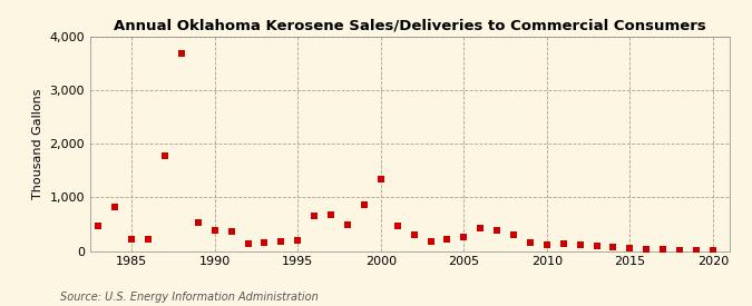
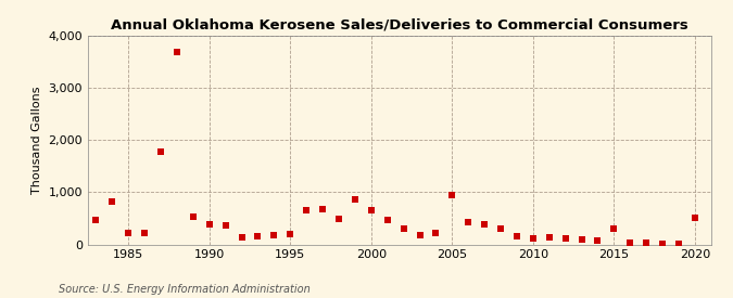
2000: 1,340 -> 650
2005: 270 -> 950
2015: 60 -> 300
2020: 10 -> 500
